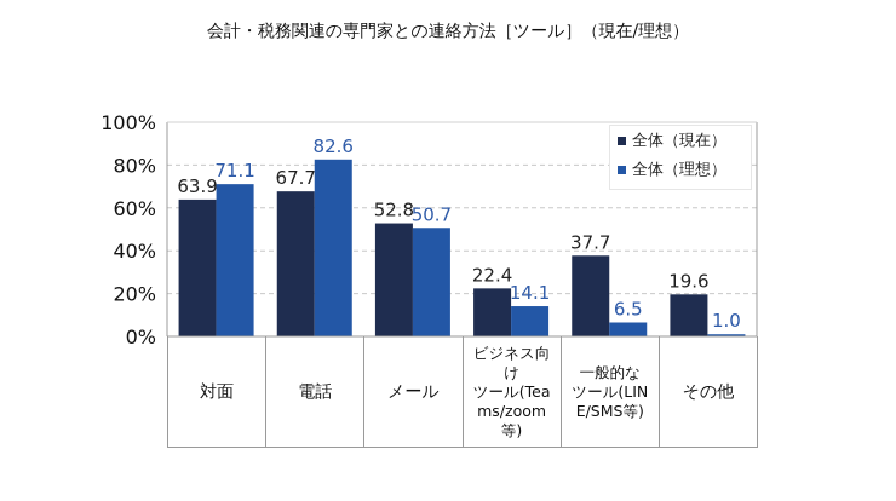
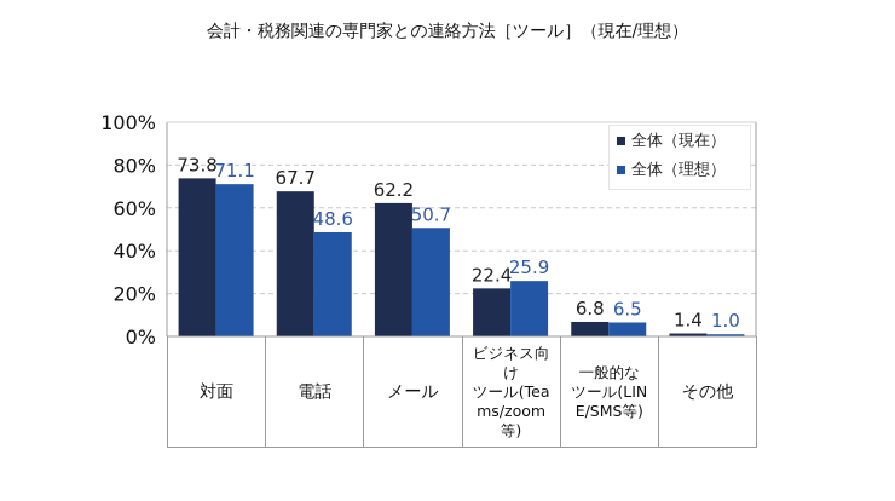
全体（現在）/対面: 63.9 -> 73.8
全体（理想）/電話: 82.6 -> 48.6
全体（現在）/メール: 52.8 -> 62.2
全体（理想）/ビジネス向けツール(Teams/zoom等): 14.1 -> 25.9
全体（現在）/一般的なツール(LINE/SMS等): 37.7 -> 6.8
全体（現在）/その他: 19.6 -> 1.4
